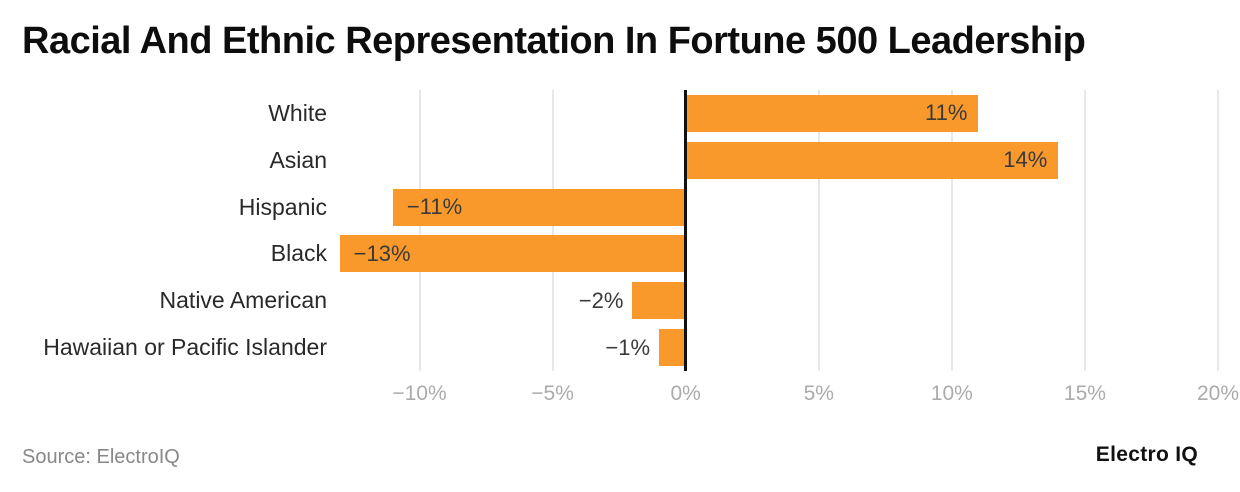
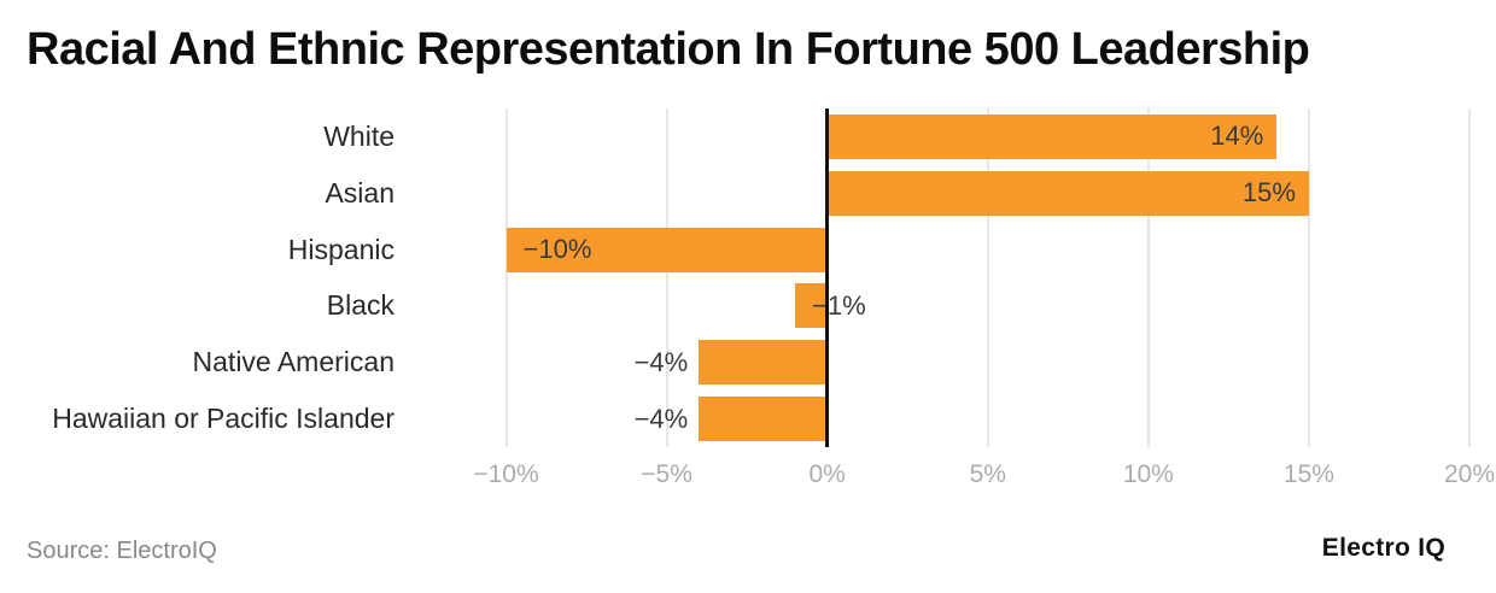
White: 11% -> 14%
Asian: 14% -> 15%
Hispanic: −11% -> −10%
Black: −13% -> −1%
Native American: −2% -> −4%
Hawaiian or Pacific Islander: −1% -> −4%
